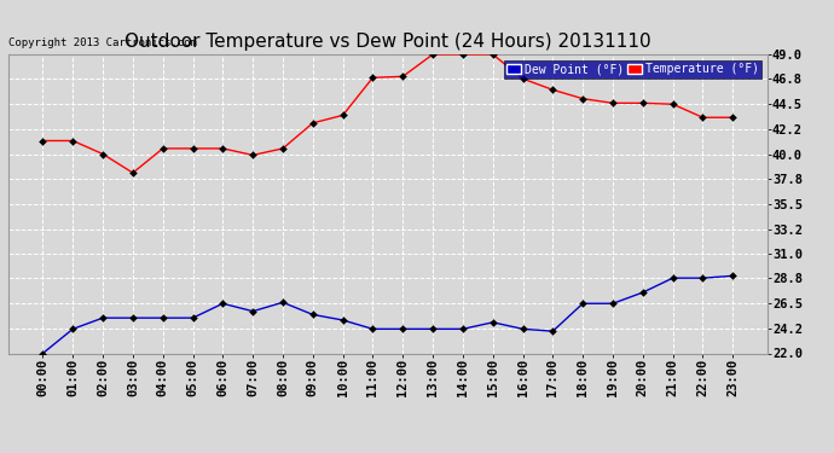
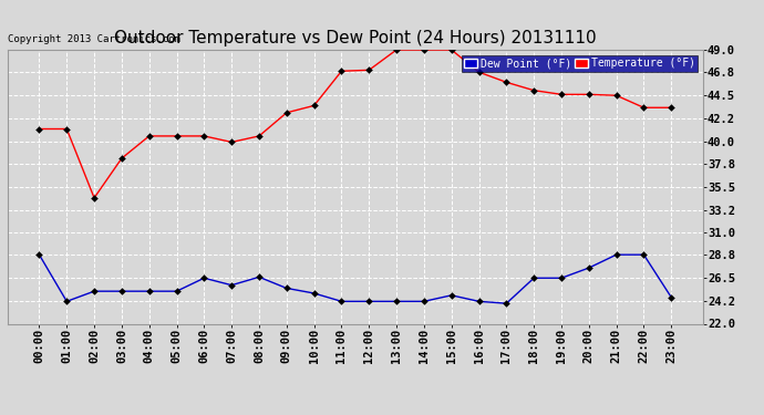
Dew Point (°F)/00:00: 22.0 -> 28.8
Temperature (°F)/02:00: 40.0 -> 34.4
Dew Point (°F)/23:00: 29.0 -> 24.6
